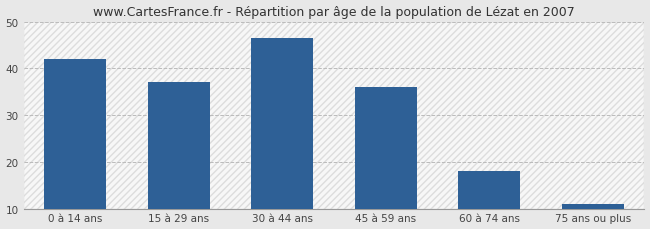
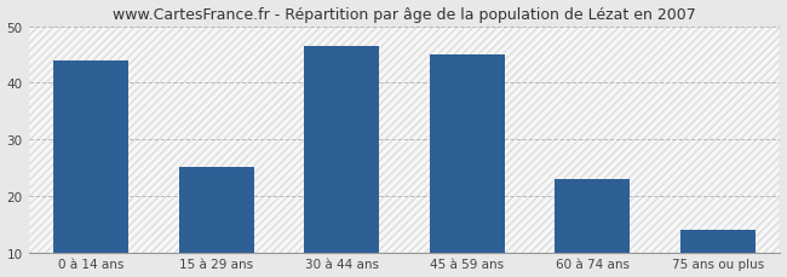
0 à 14 ans: 42.0 -> 44.0
15 à 29 ans: 37.0 -> 25.0
45 à 59 ans: 36.0 -> 45.0
60 à 74 ans: 18.0 -> 23.0
75 ans ou plus: 11.0 -> 14.0
